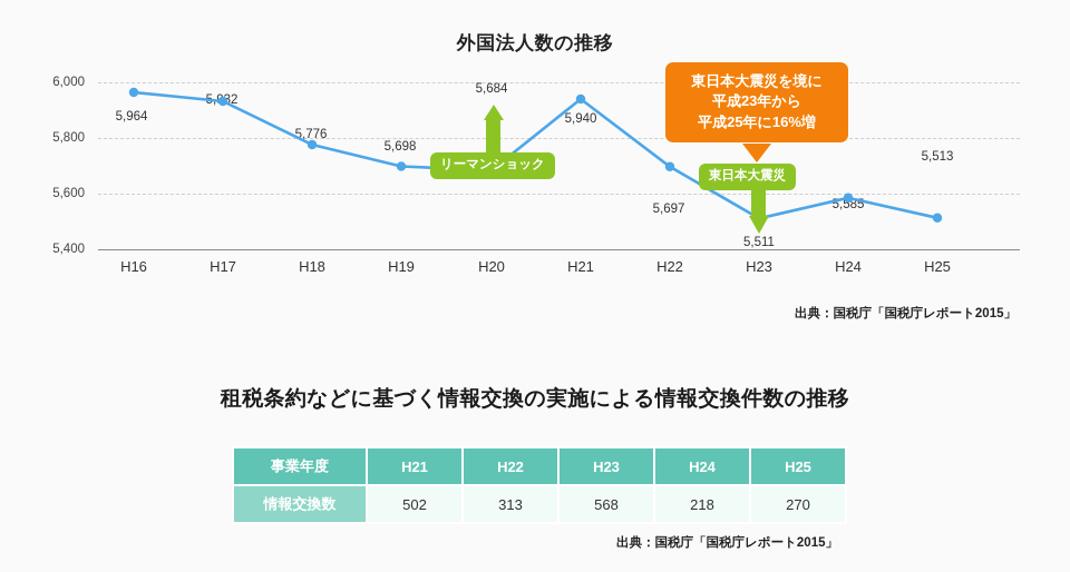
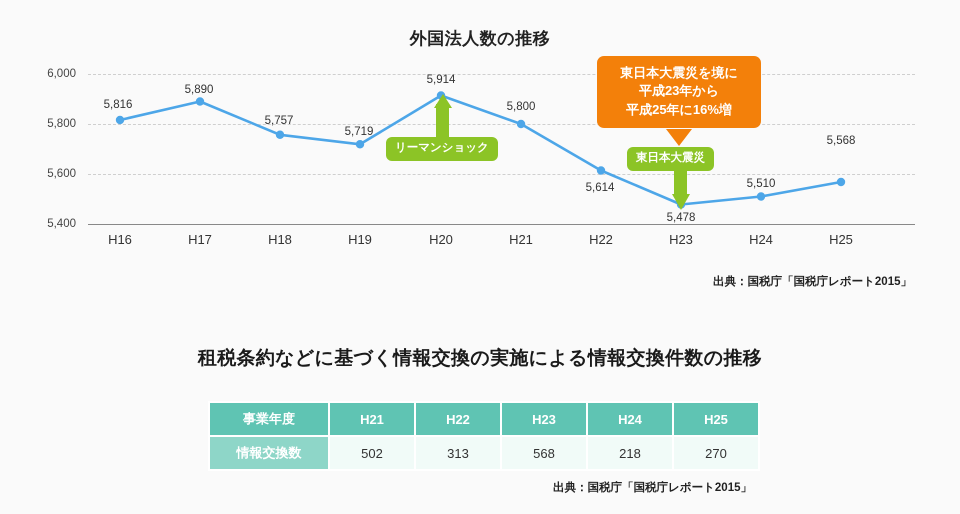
H16: 5,964 -> 5,816
H17: 5,932 -> 5,890
H18: 5,776 -> 5,757
H19: 5,698 -> 5,719
H20: 5,684 -> 5,914
H21: 5,940 -> 5,800
H22: 5,697 -> 5,614
H23: 5,511 -> 5,478
H24: 5,585 -> 5,510
H25: 5,513 -> 5,568
